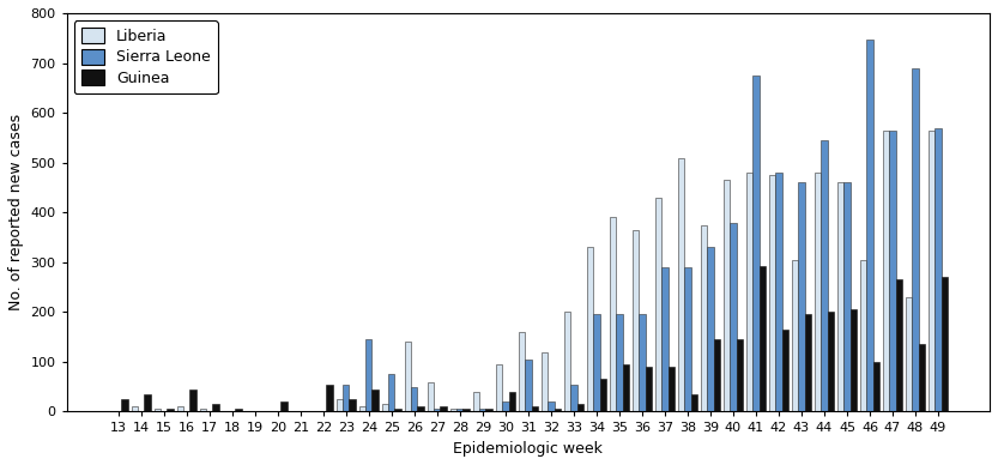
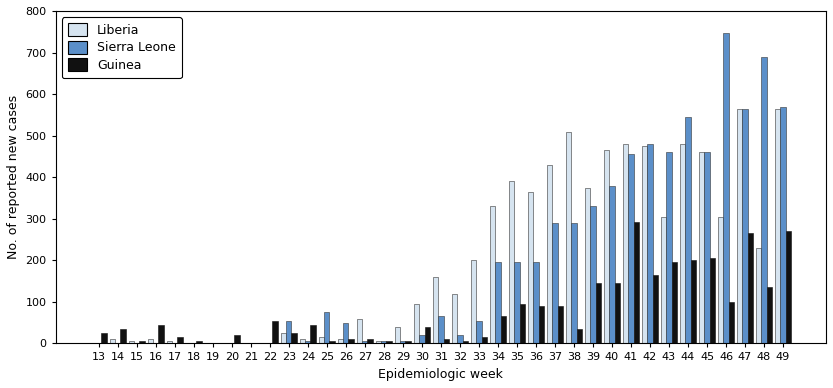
Sierra Leone/24: 145 -> 5
Liberia/26: 140 -> 10
Sierra Leone/31: 105 -> 65
Sierra Leone/41: 675 -> 455
